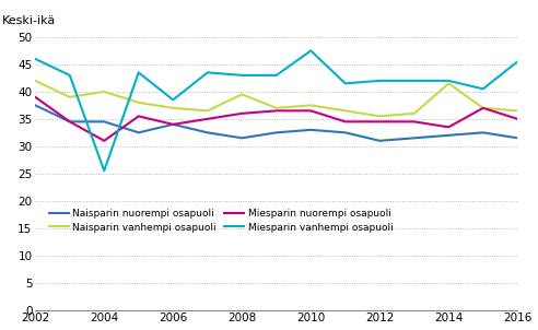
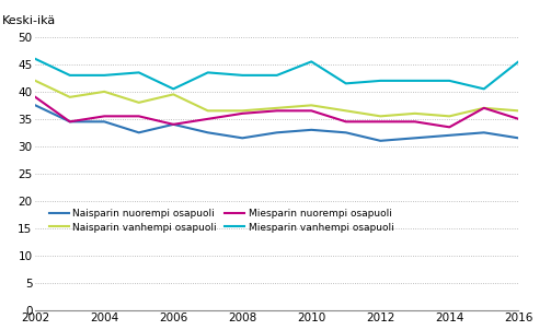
Miesparin nuorempi osapuoli/2004: 31.0 -> 35.5
Miesparin vanhempi osapuoli/2004: 25.5 -> 43.0
Naisparin vanhempi osapuoli/2006: 37.0 -> 39.5
Miesparin vanhempi osapuoli/2006: 38.5 -> 40.5
Naisparin vanhempi osapuoli/2008: 39.5 -> 36.5
Miesparin vanhempi osapuoli/2010: 47.5 -> 45.5
Naisparin vanhempi osapuoli/2014: 41.5 -> 35.5
